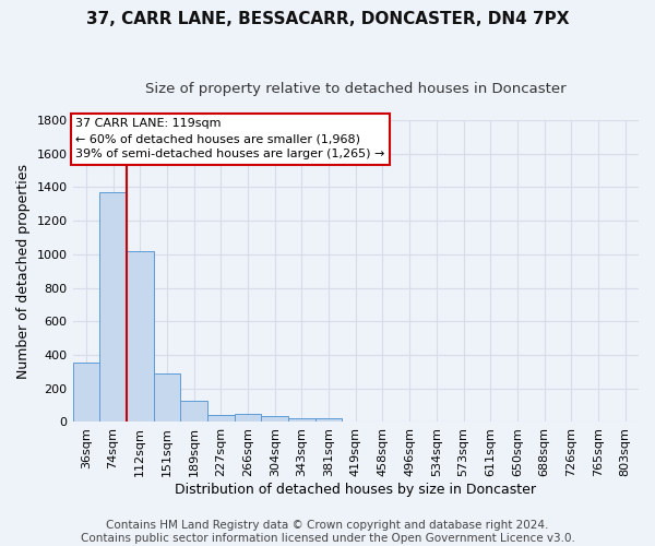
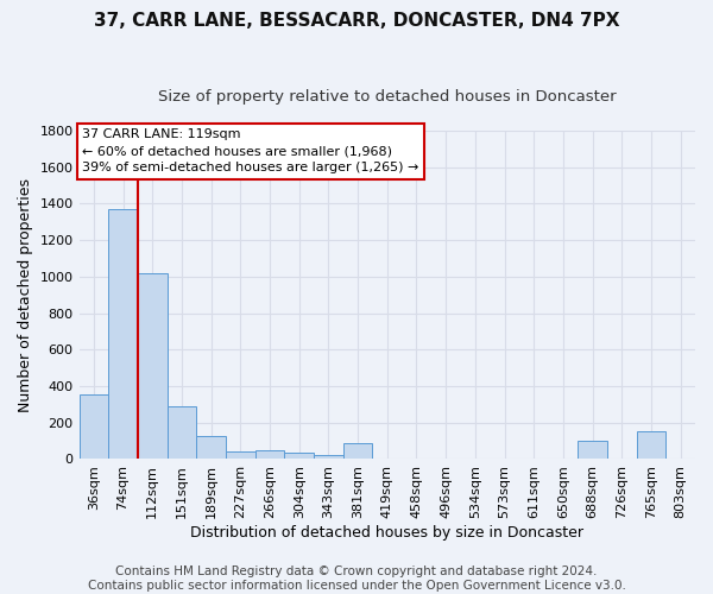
381sqm: 20 -> 90
688sqm: 0 -> 100
765sqm: 0 -> 150
